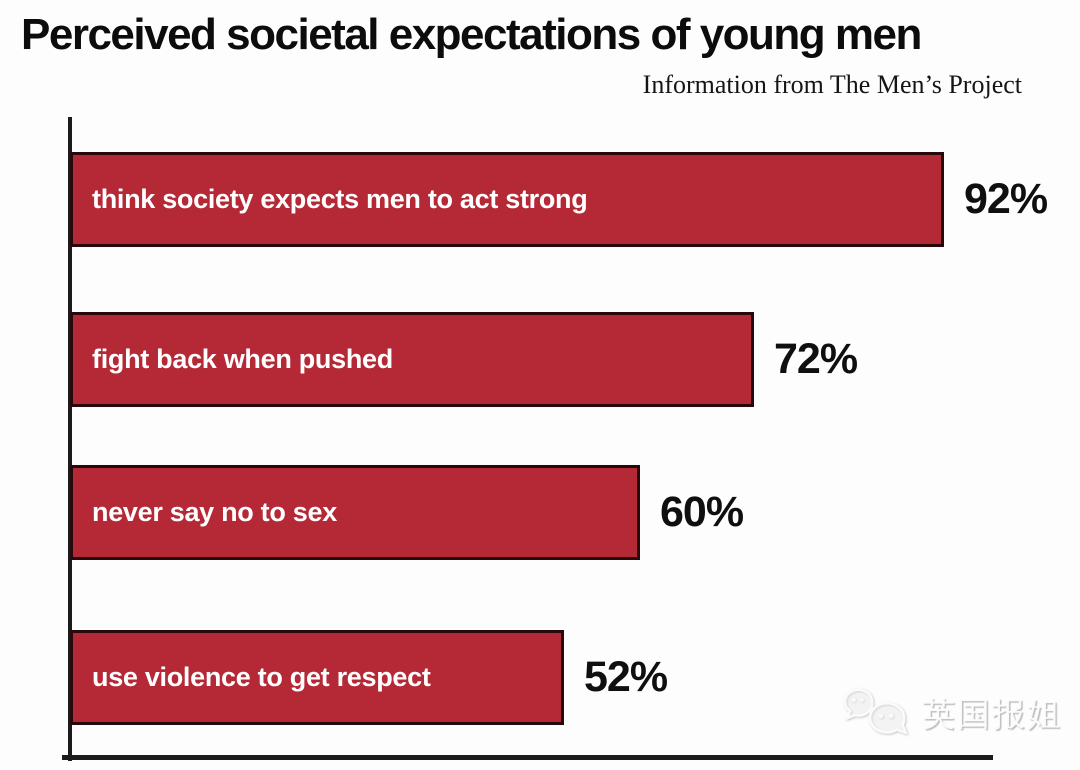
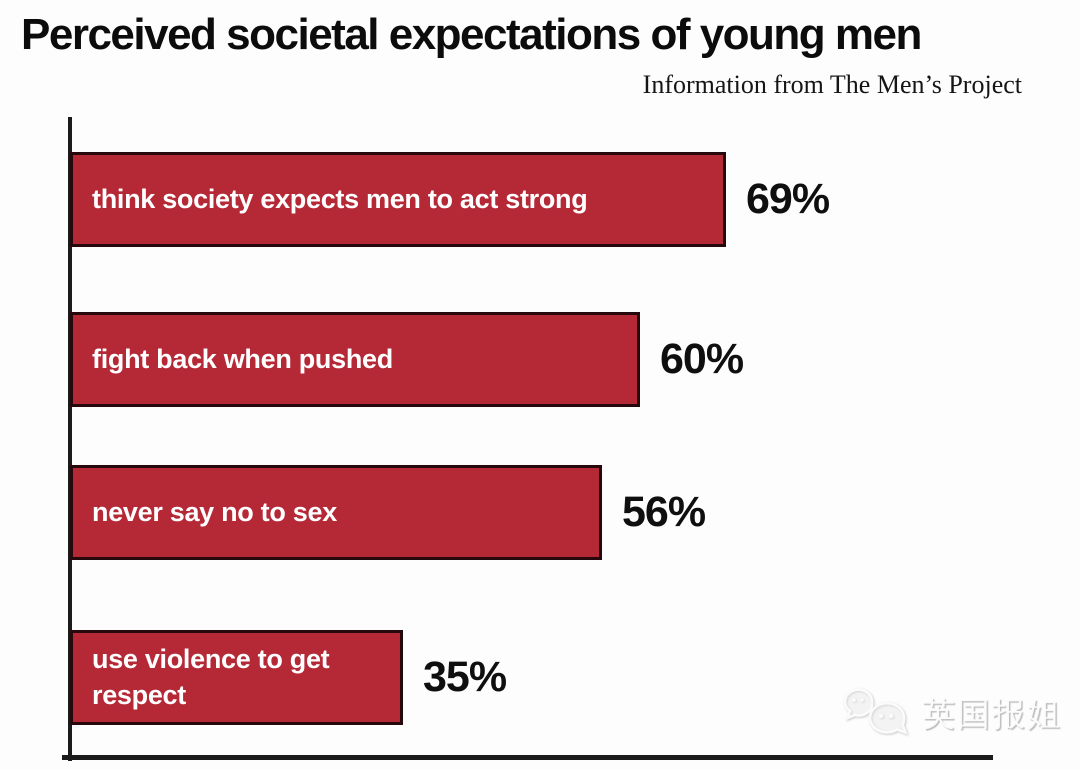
think society expects men to act strong: 92% -> 69%
fight back when pushed: 72% -> 60%
never say no to sex: 60% -> 56%
use violence to get respect: 52% -> 35%
